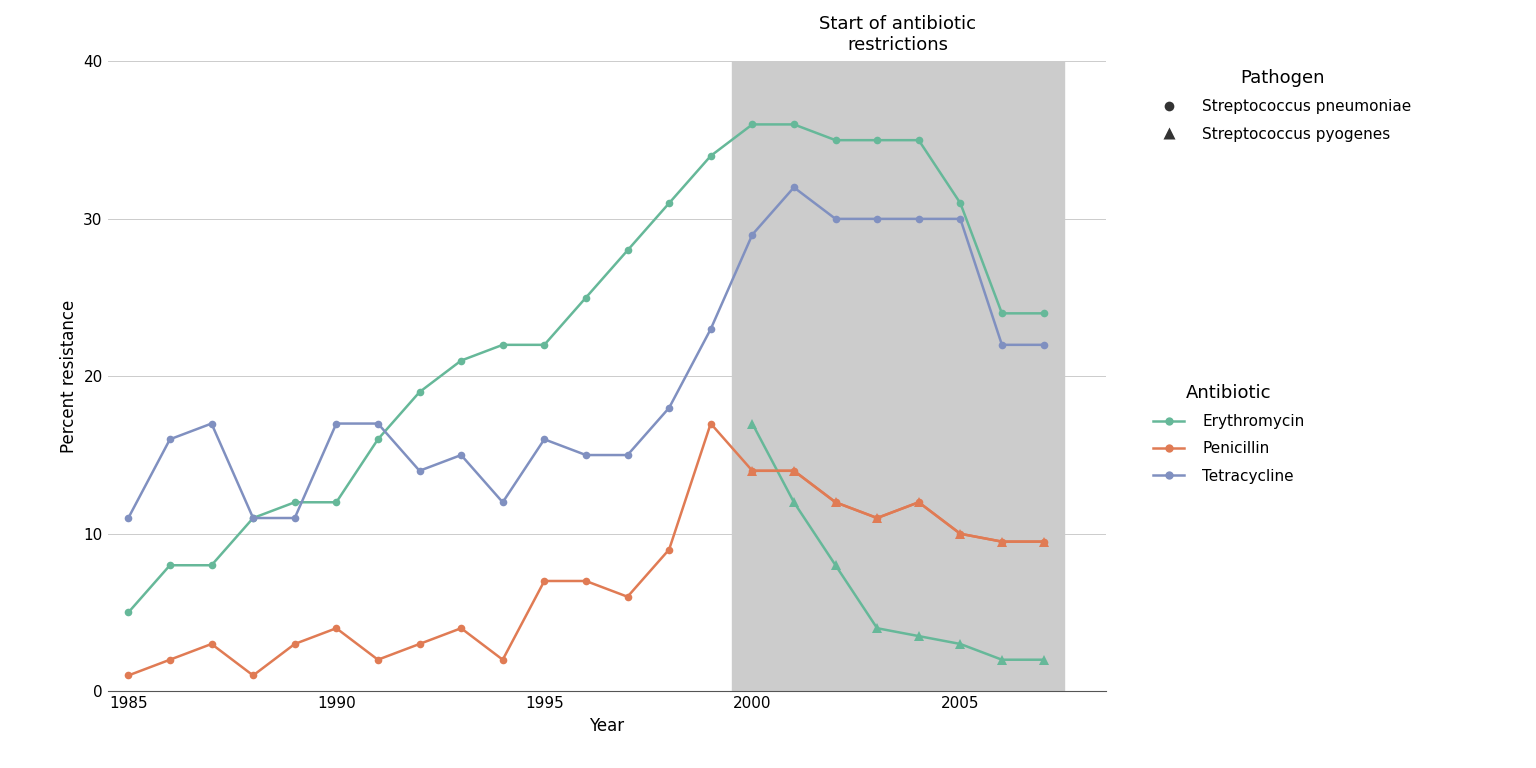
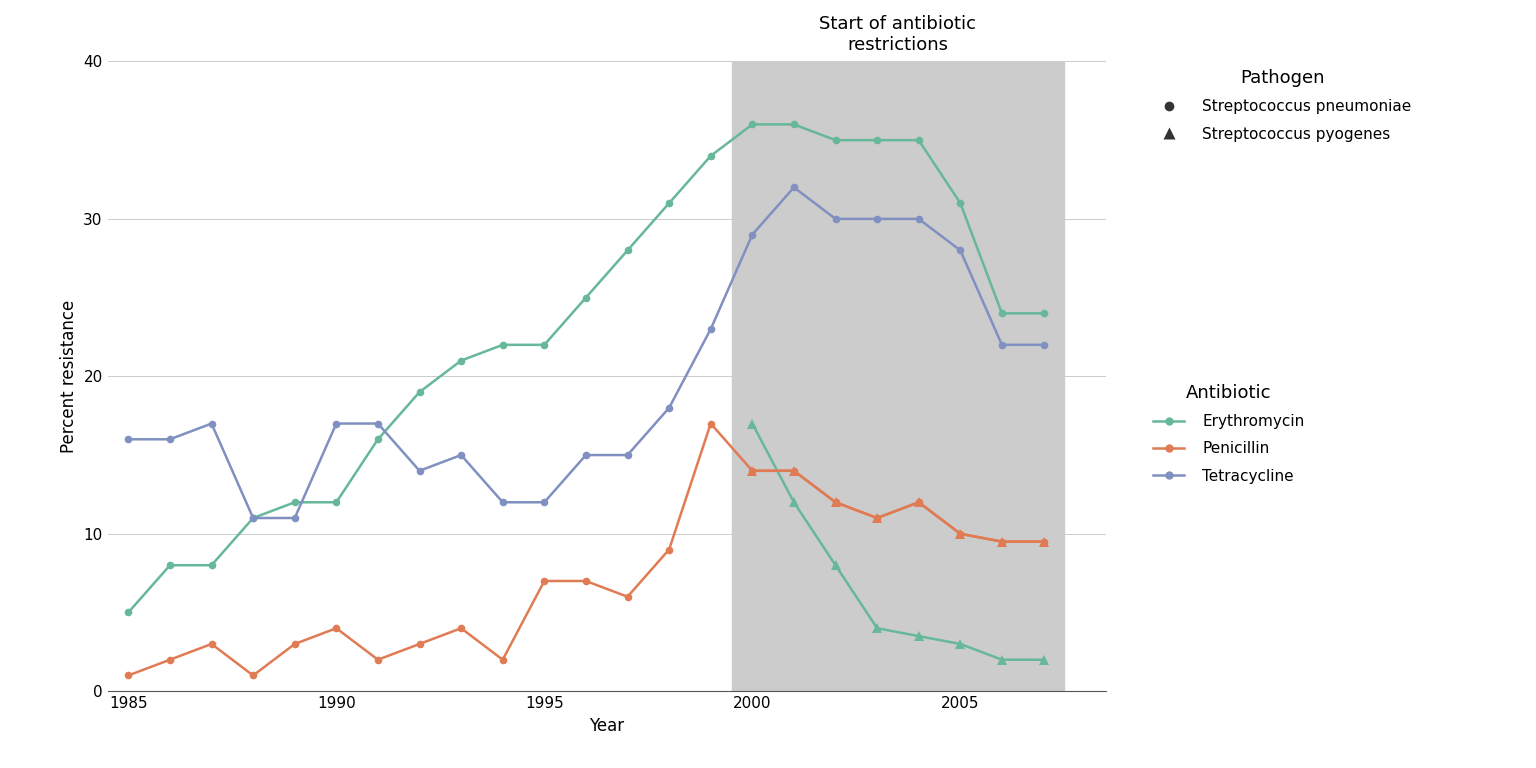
Tetracycline/1985: 11 -> 16
Tetracycline/1995: 16 -> 12
Tetracycline/2005: 30 -> 28
